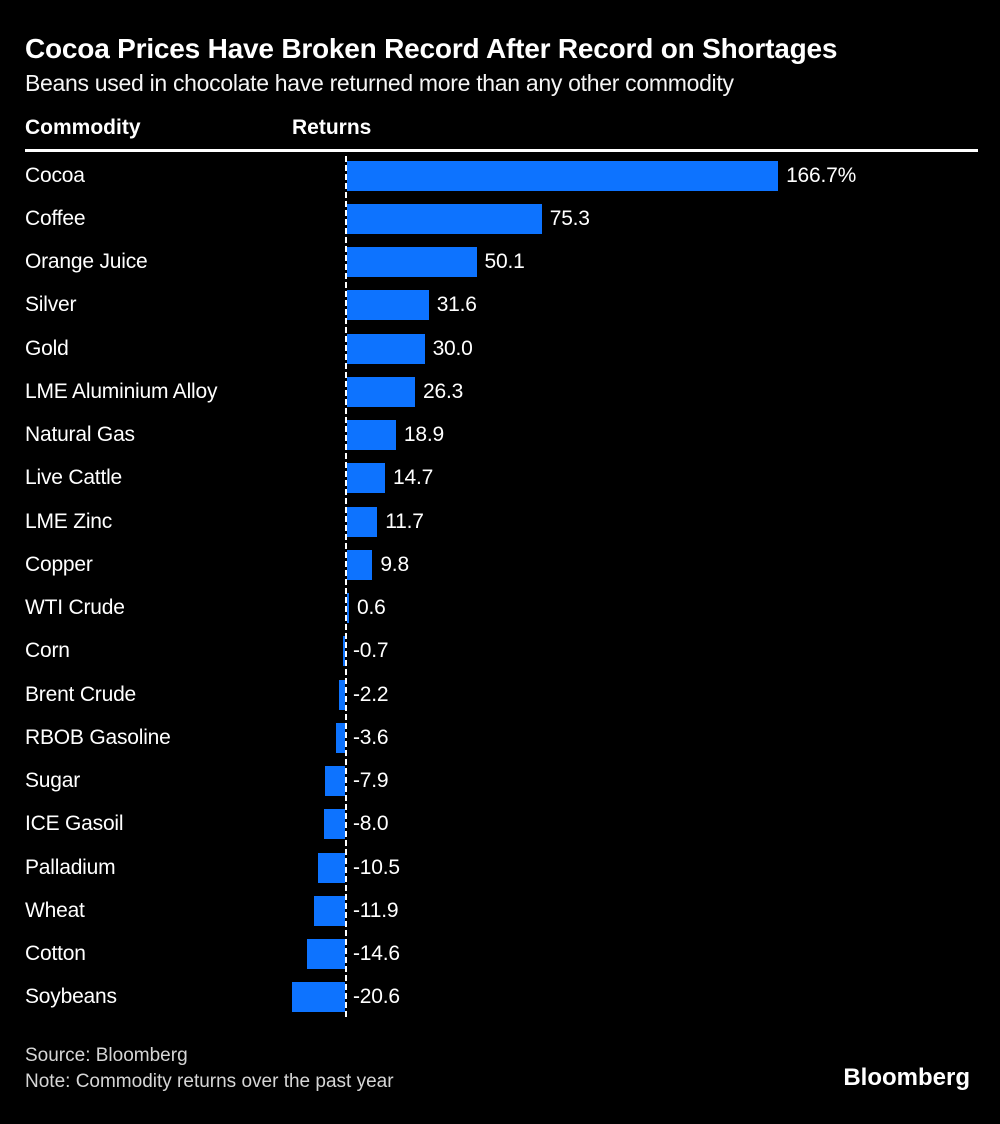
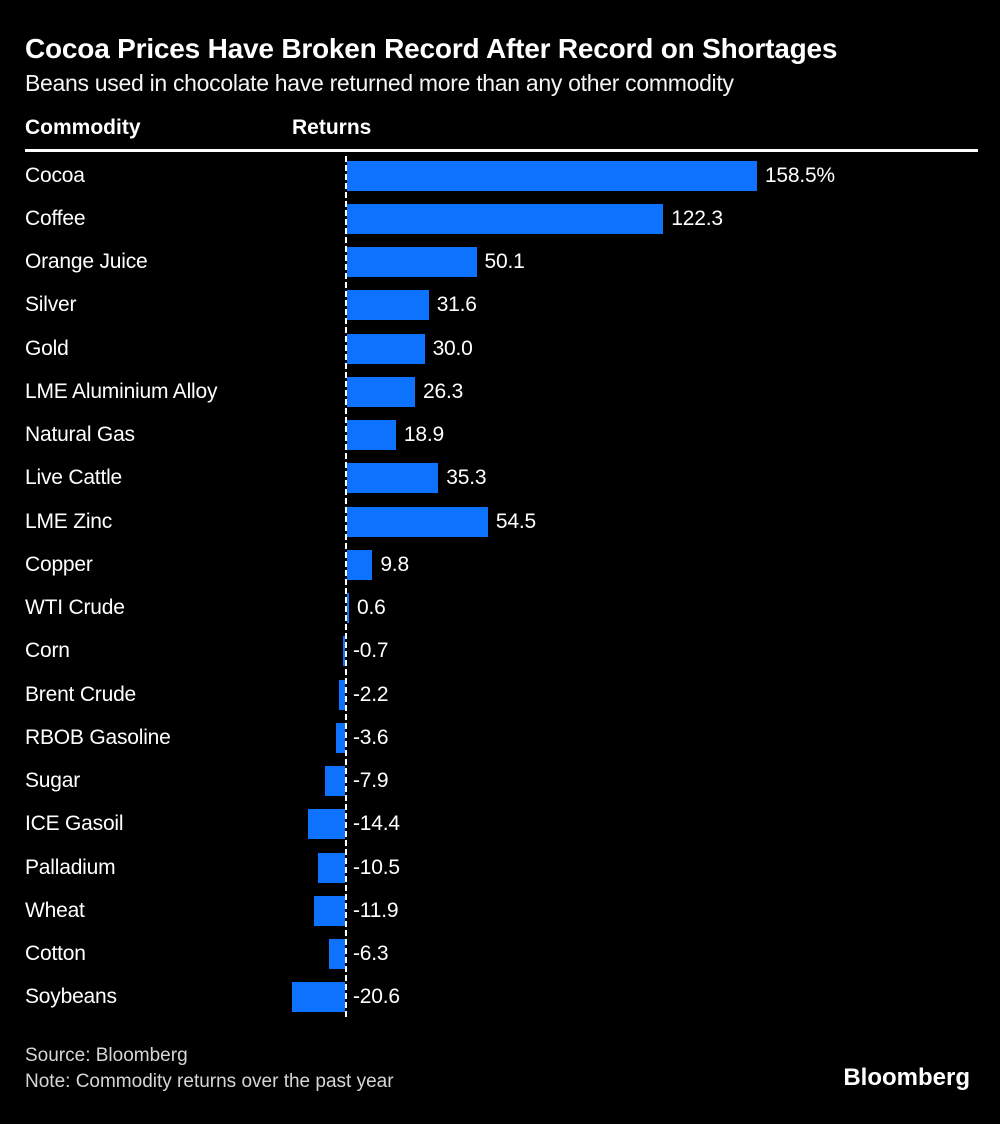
Cocoa: 166.7% -> 158.5%
Coffee: 75.3 -> 122.3
Live Cattle: 14.7 -> 35.3
LME Zinc: 11.7 -> 54.5
ICE Gasoil: -8.0 -> -14.4
Cotton: -14.6 -> -6.3
